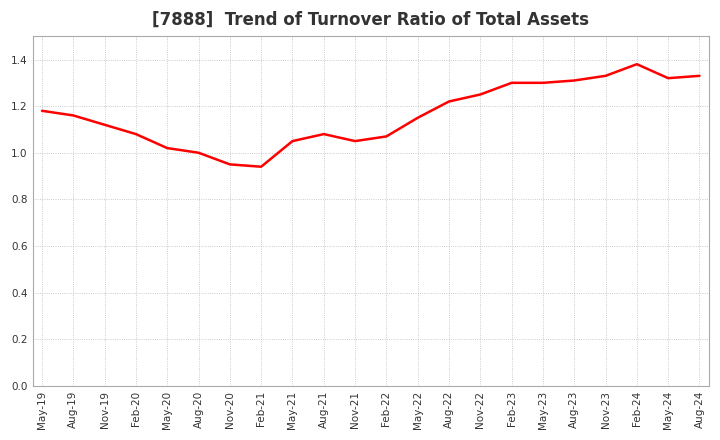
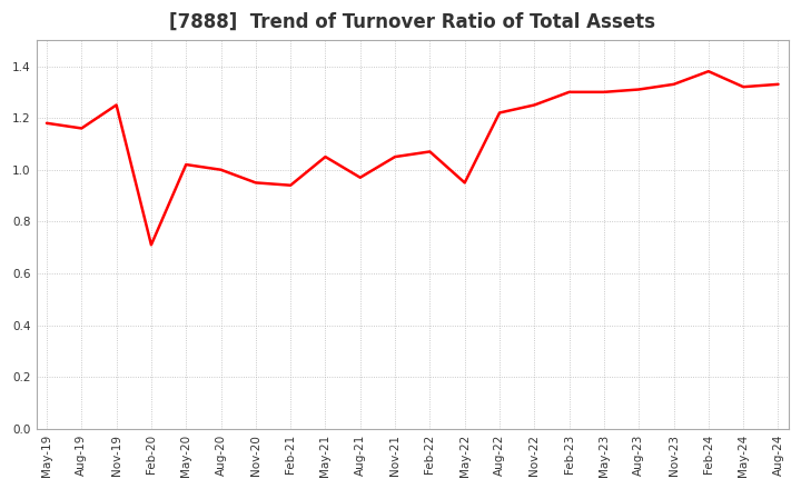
Nov-19: 1.12 -> 1.25
Feb-20: 1.08 -> 0.71
Aug-21: 1.08 -> 0.97
May-22: 1.15 -> 0.95
